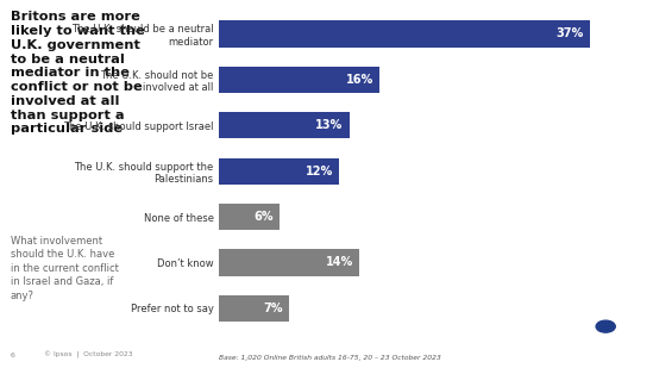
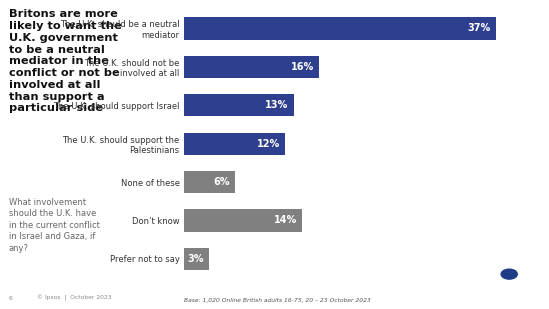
Prefer not to say: 7% -> 3%
